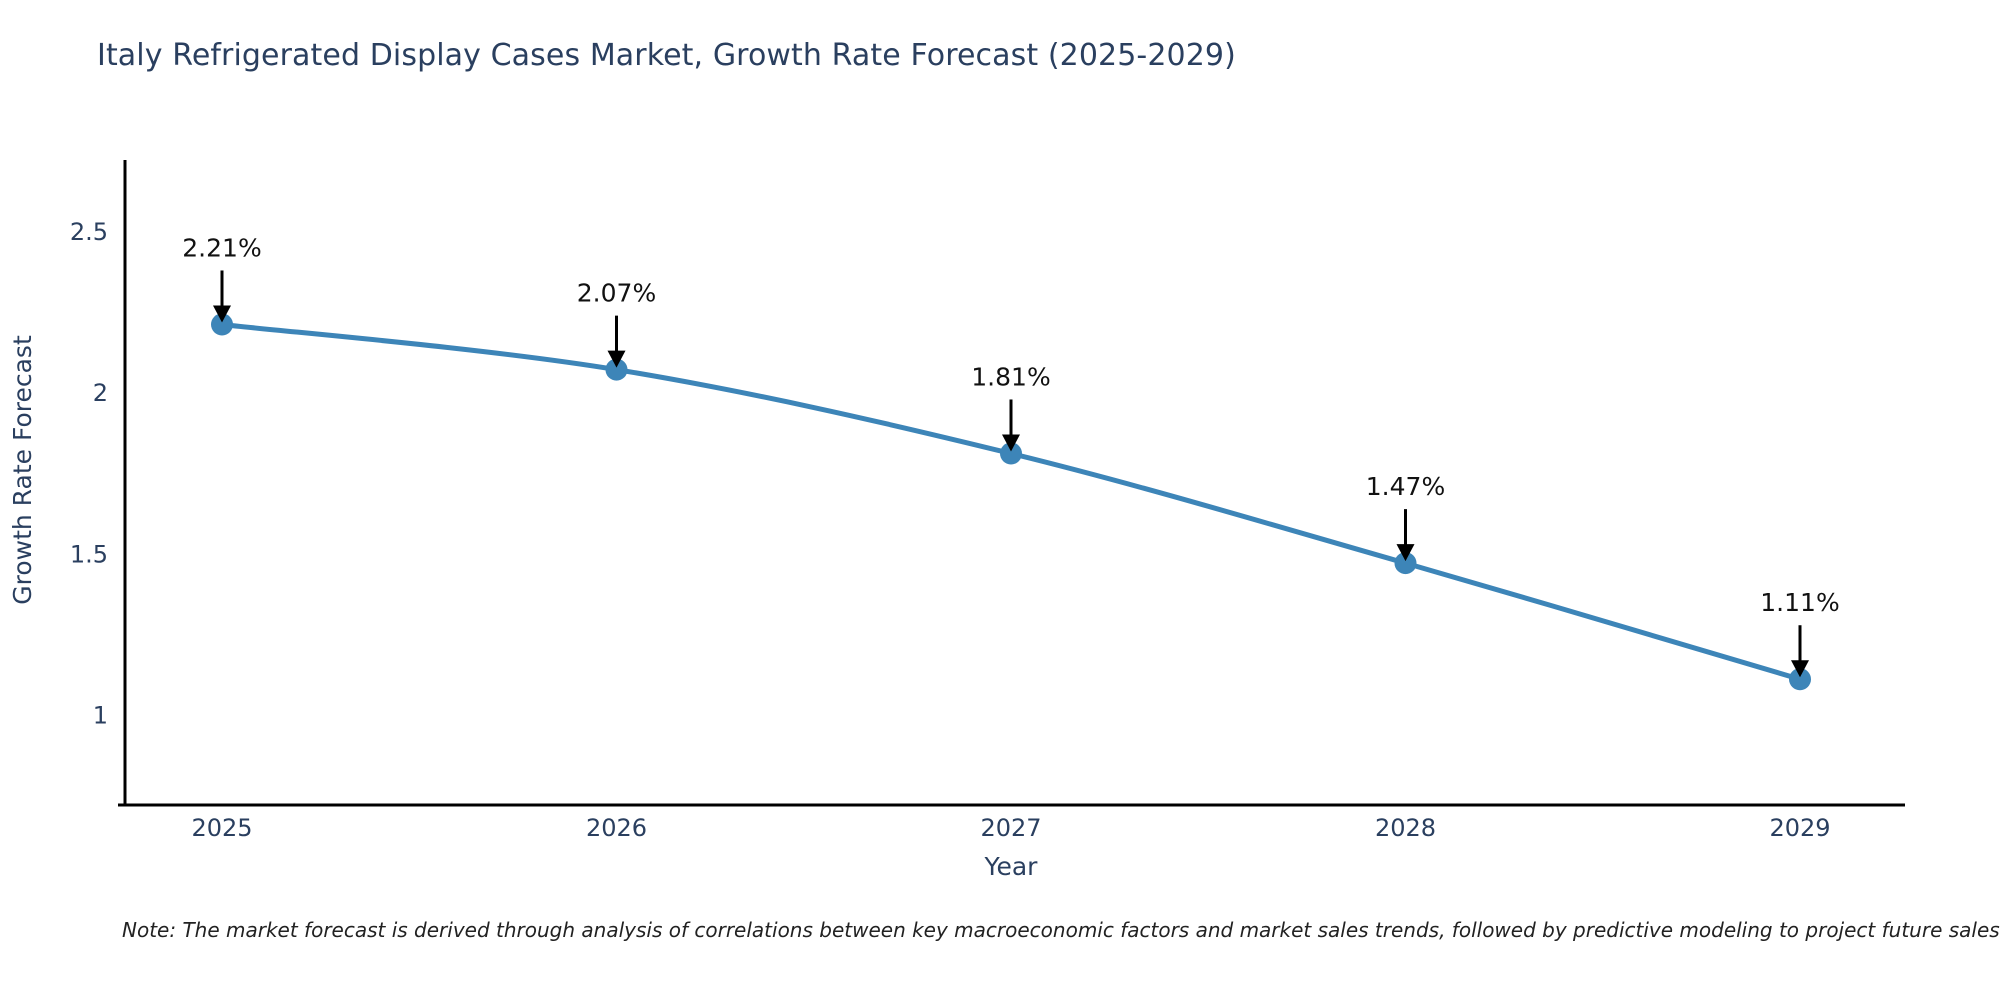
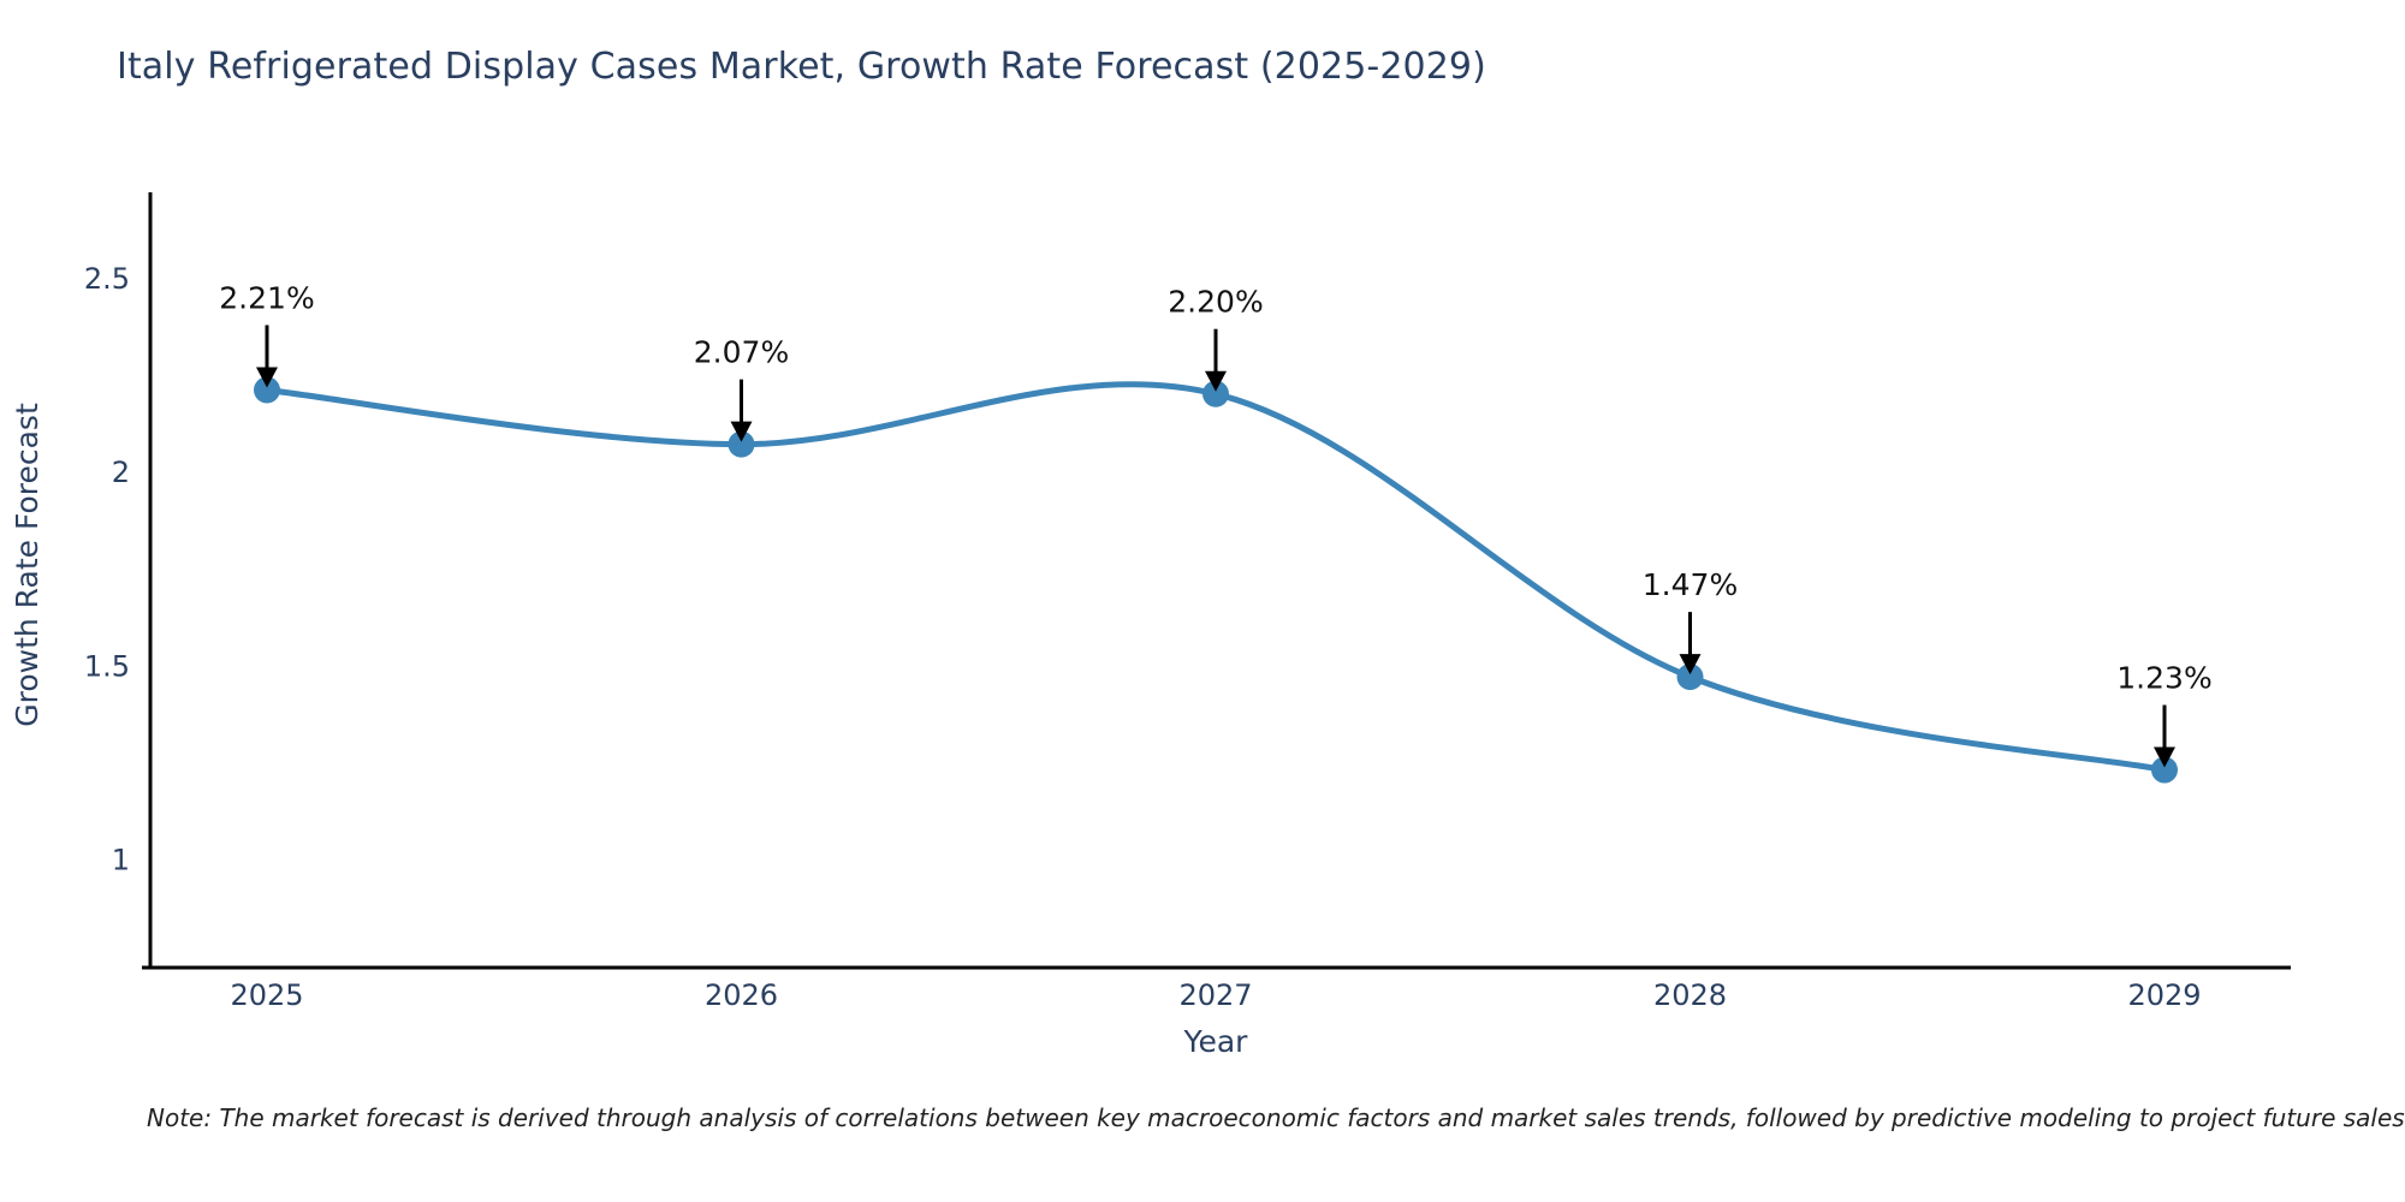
2027: 1.81% -> 2.20%
2029: 1.11% -> 1.23%
